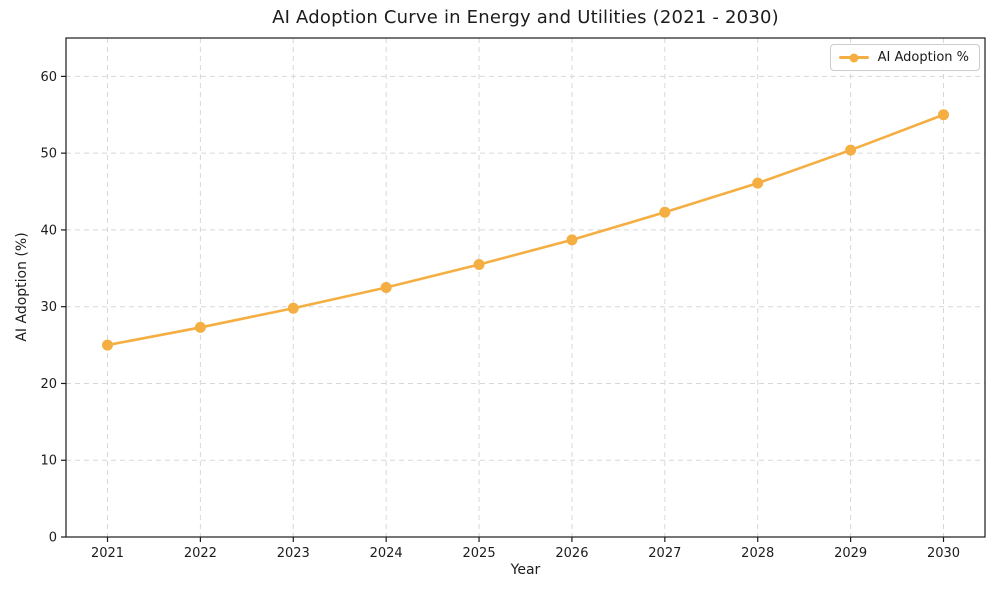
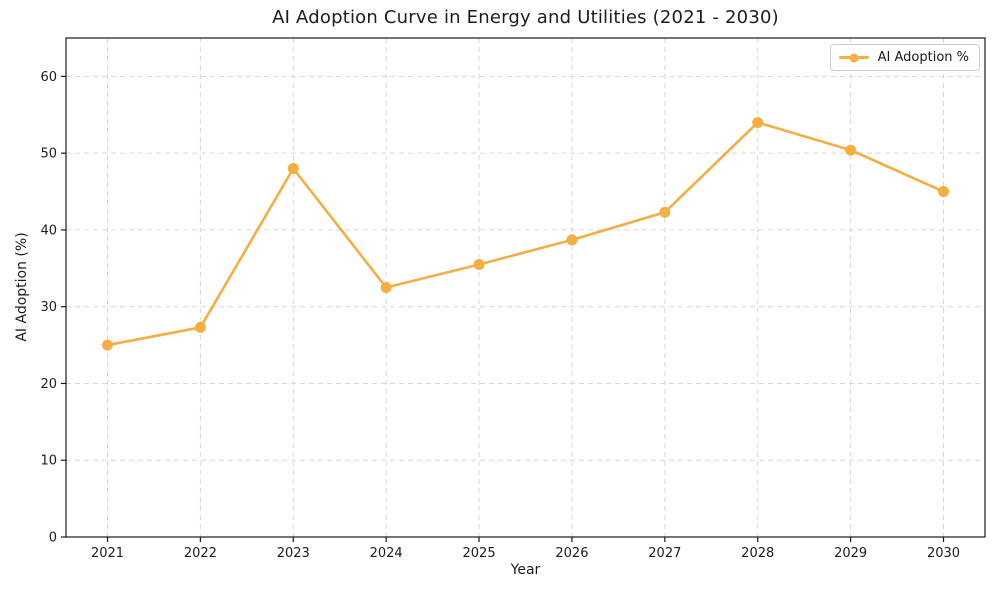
2023: 30 -> 48
2028: 46 -> 54
2030: 55 -> 45
